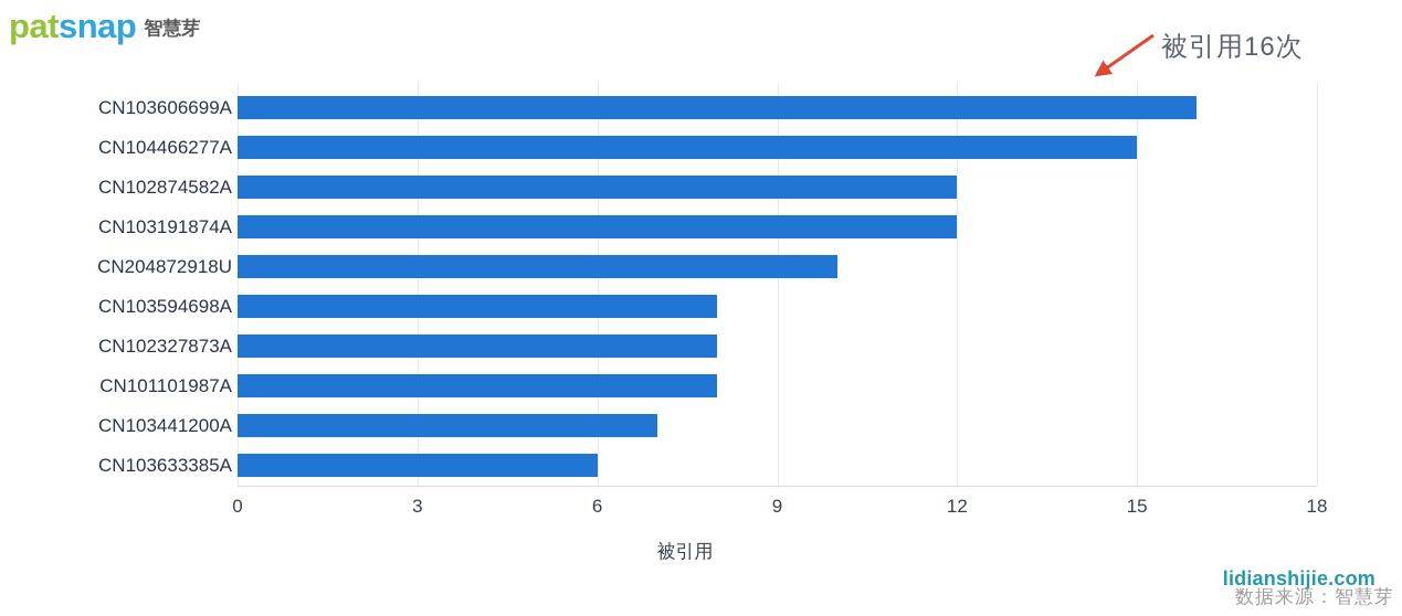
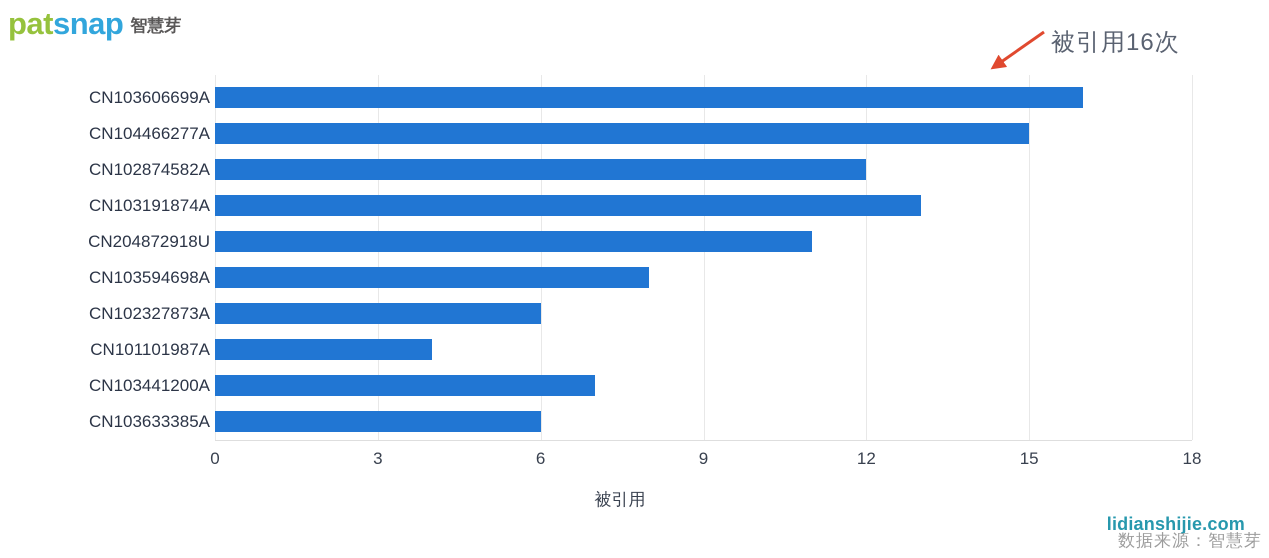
CN103191874A: 12 -> 13
CN204872918U: 10 -> 11
CN102327873A: 8 -> 6
CN101101987A: 8 -> 4
